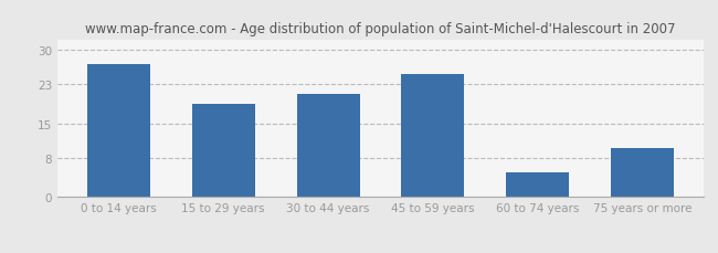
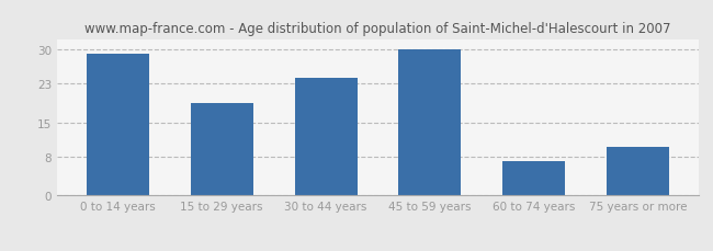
0 to 14 years: 27 -> 29
30 to 44 years: 21 -> 24
45 to 59 years: 25 -> 30
60 to 74 years: 5 -> 7
